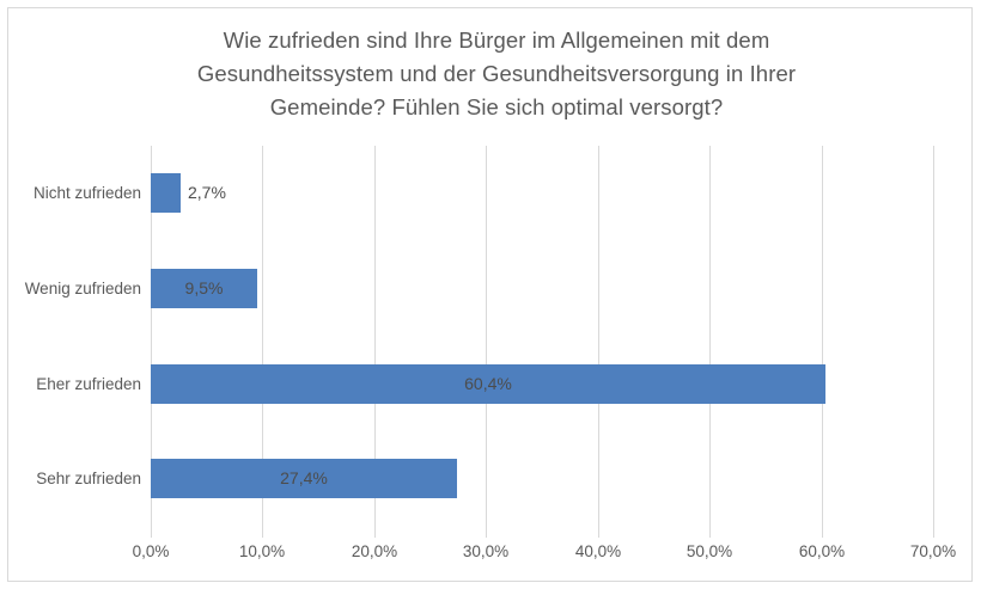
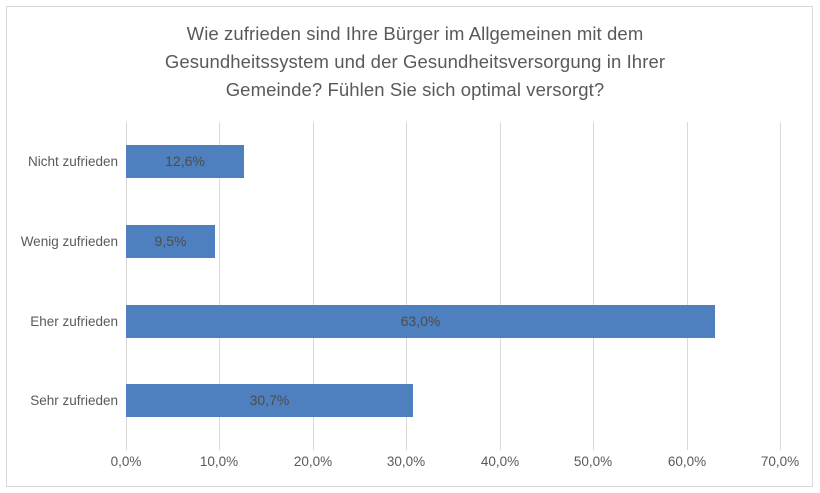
Nicht zufrieden: 2,7% -> 12,6%
Eher zufrieden: 60,4% -> 63,0%
Sehr zufrieden: 27,4% -> 30,7%
